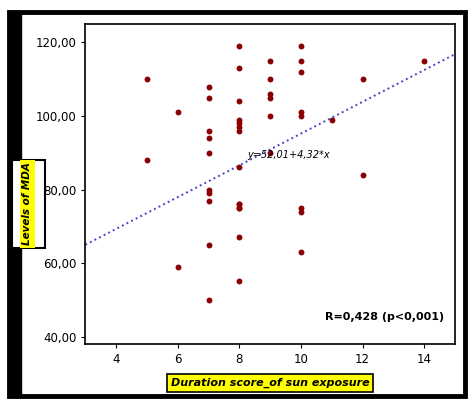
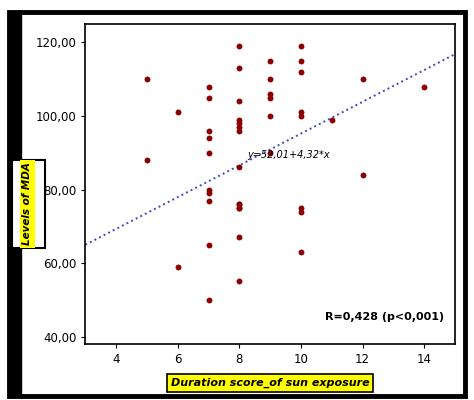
14: 115 -> 108
